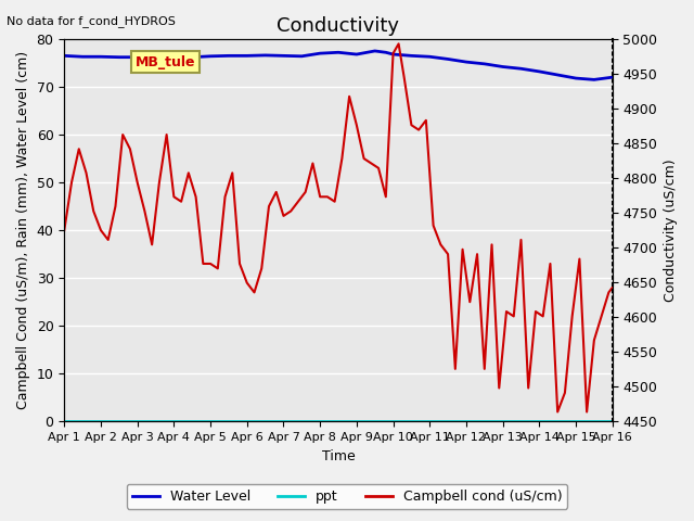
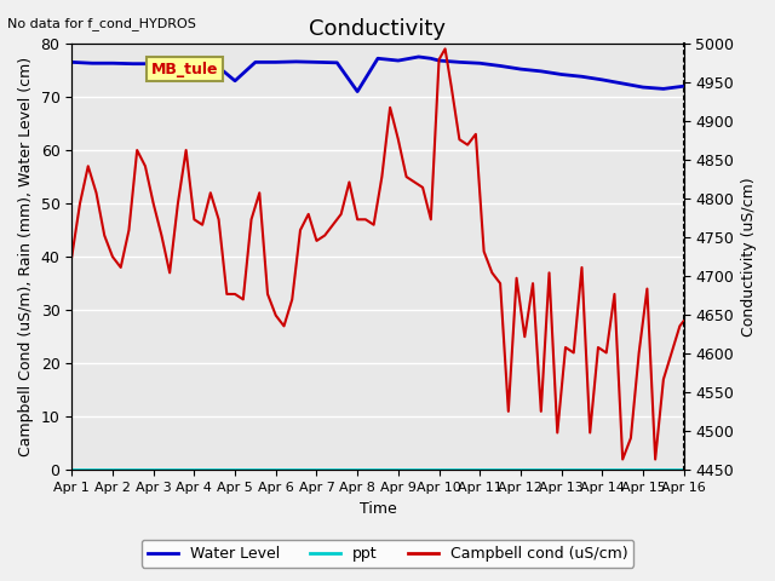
Water Level/Apr 5: 76.4 -> 73.0
Water Level/Apr 8: 77.0 -> 71.0
